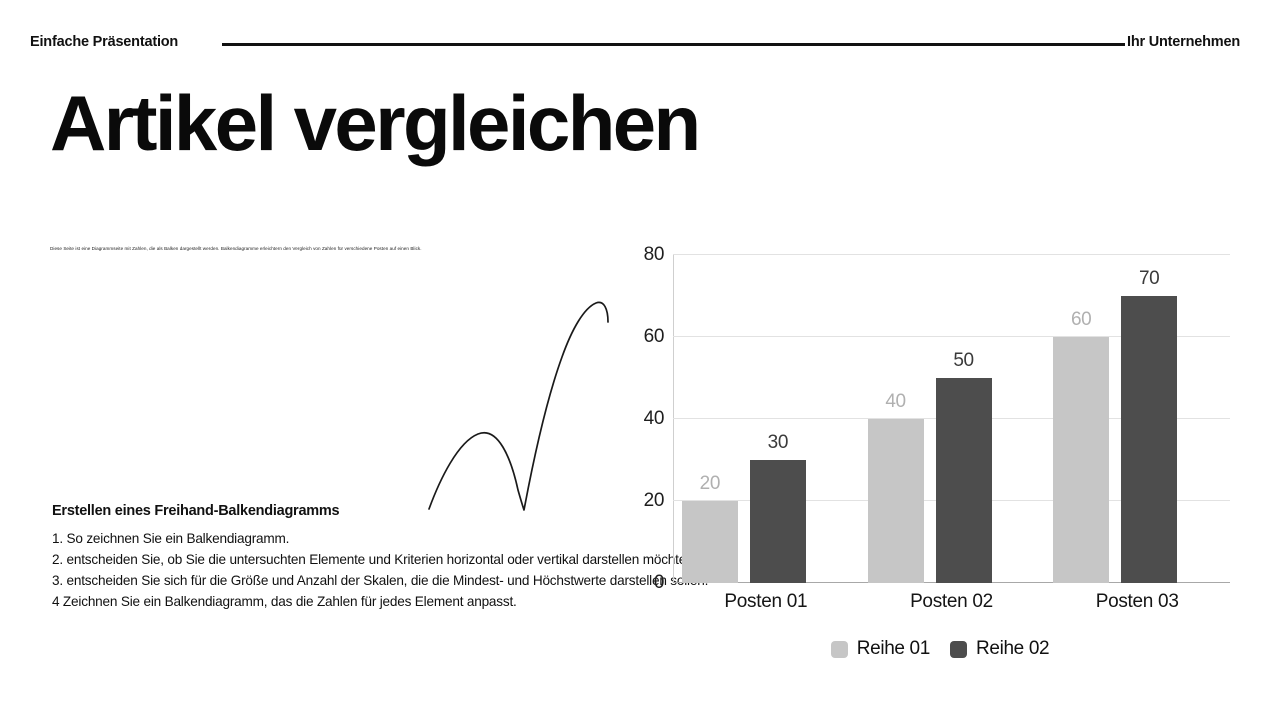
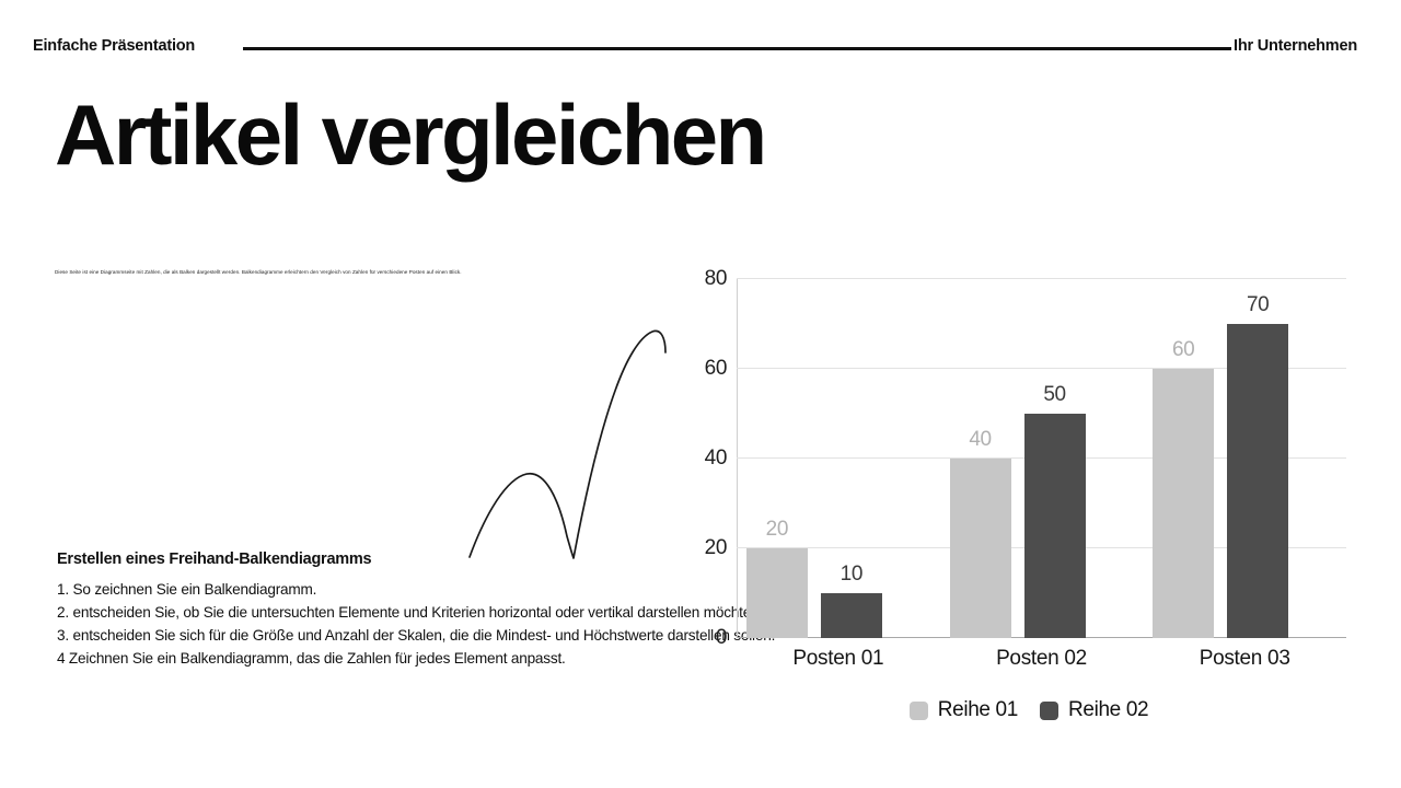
Reihe 02/Posten 01: 30 -> 10
